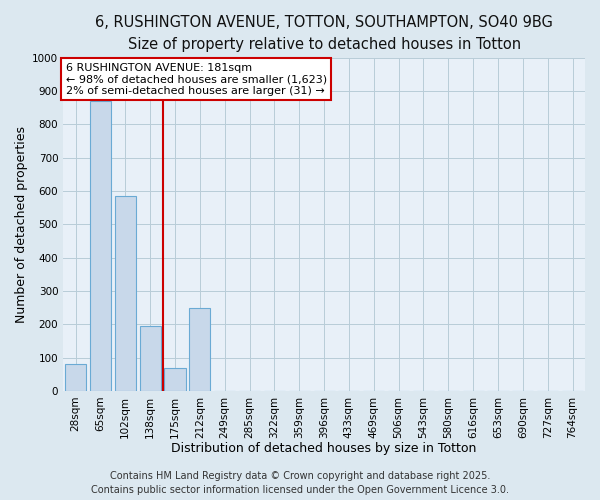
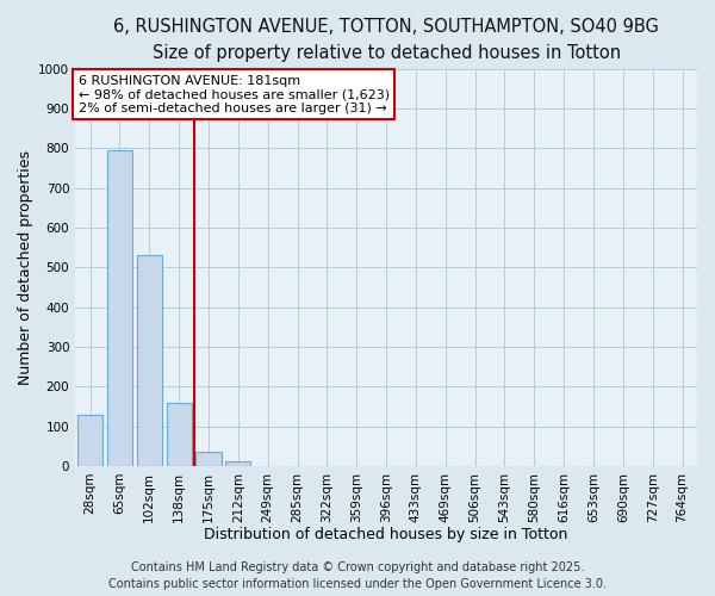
28sqm: 80 -> 130
65sqm: 870 -> 795
102sqm: 585 -> 530
138sqm: 195 -> 160
175sqm: 70 -> 37
212sqm: 250 -> 12
